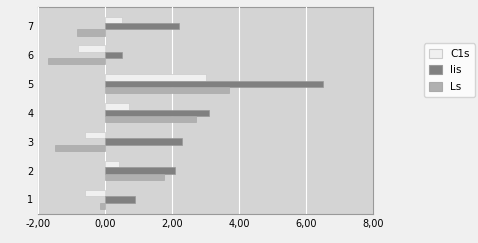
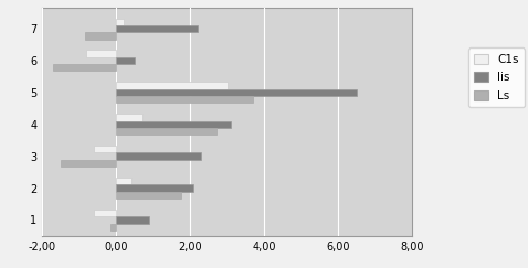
C1s/7: 0,5 -> 0,2
